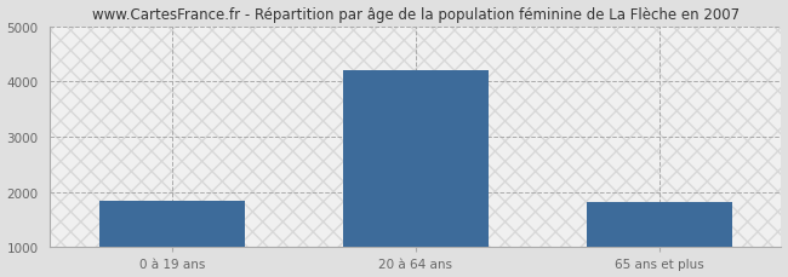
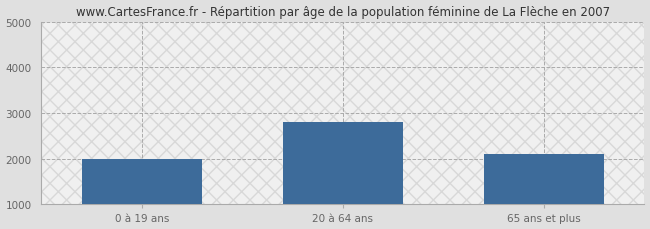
0 à 19 ans: 1830 -> 2000
20 à 64 ans: 4200 -> 2800
65 ans et plus: 1820 -> 2100
